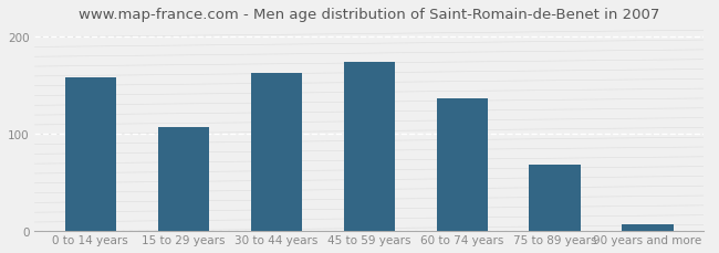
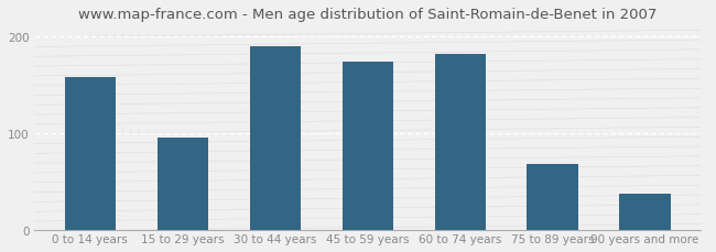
15 to 29 years: 107 -> 96
30 to 44 years: 163 -> 190
60 to 74 years: 136 -> 182
90 years and more: 7 -> 38
